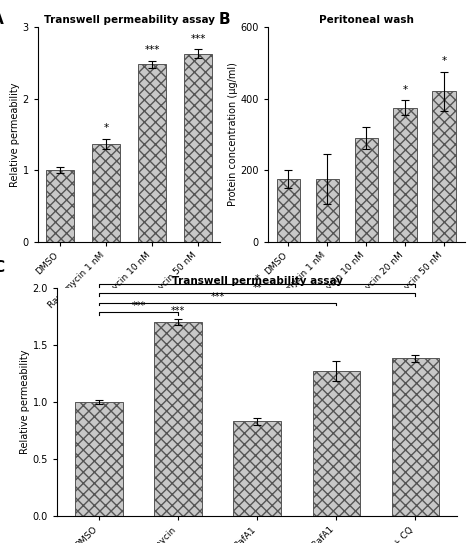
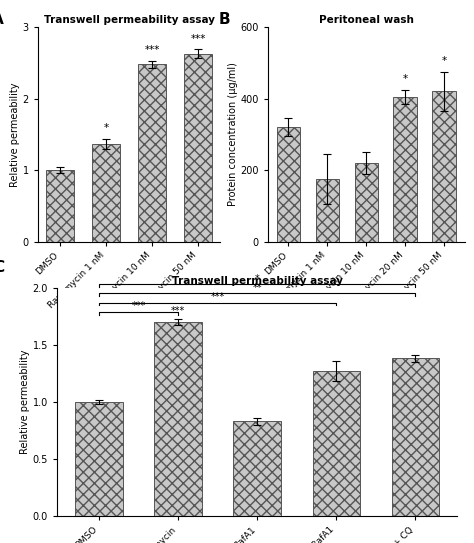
Peritoneal wash/DMSO: 175 -> 320
Peritoneal wash/Rapamycin 10 nM: 290 -> 220
Peritoneal wash/Rapamycin 20 nM: 375 -> 405
